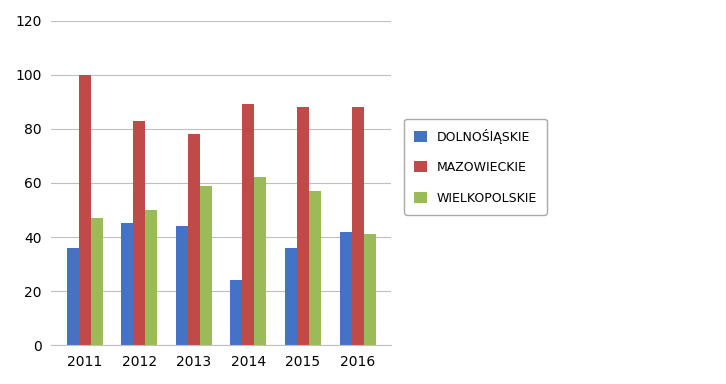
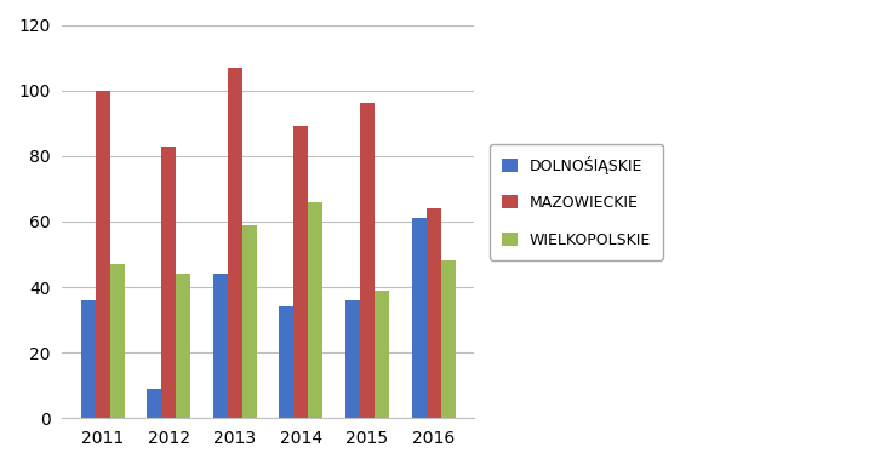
DOLNOŚlĄSKIE/2012: 45 -> 9
WIELKOPOLSKIE/2012: 50 -> 44
MAZOWIECKIE/2013: 78 -> 107
DOLNOŚlĄSKIE/2014: 24 -> 34
WIELKOPOLSKIE/2014: 62 -> 66
MAZOWIECKIE/2015: 88 -> 96
WIELKOPOLSKIE/2015: 57 -> 39
DOLNOŚlĄSKIE/2016: 42 -> 61
MAZOWIECKIE/2016: 88 -> 64
WIELKOPOLSKIE/2016: 41 -> 48
